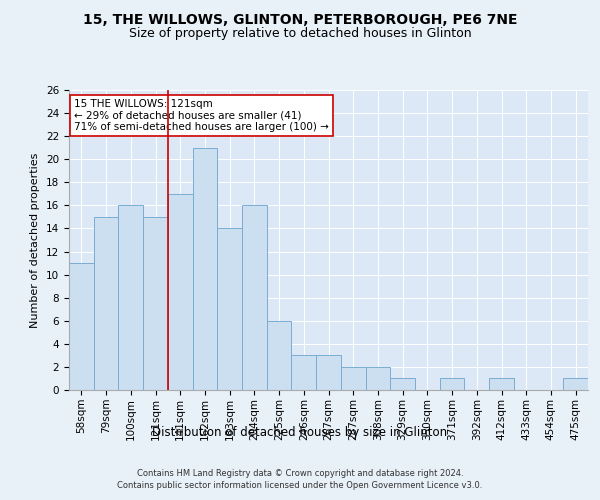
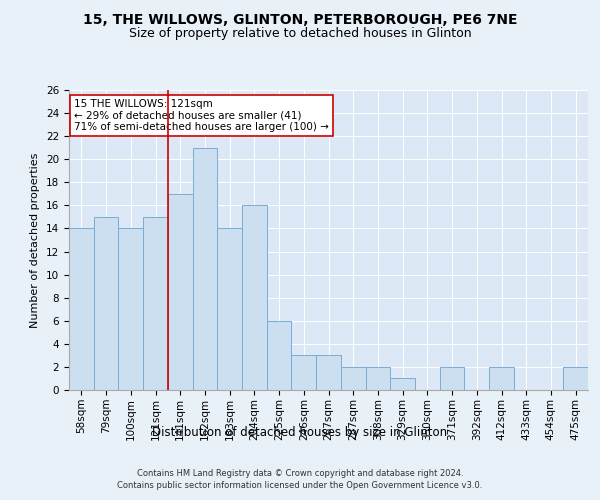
58sqm: 11 -> 14
100sqm: 16 -> 14
371sqm: 1 -> 2
412sqm: 1 -> 2
475sqm: 1 -> 2
